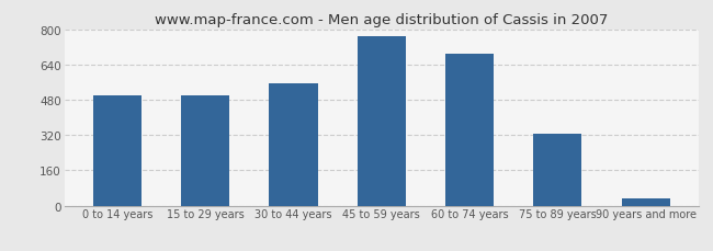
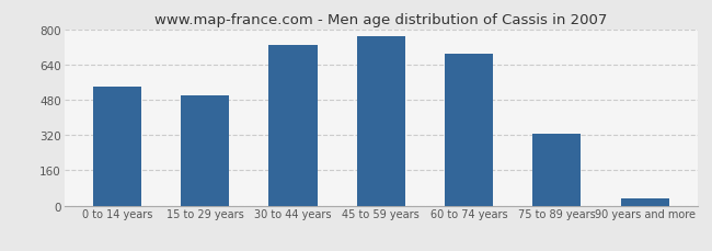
0 to 14 years: 500 -> 540
30 to 44 years: 555 -> 730
